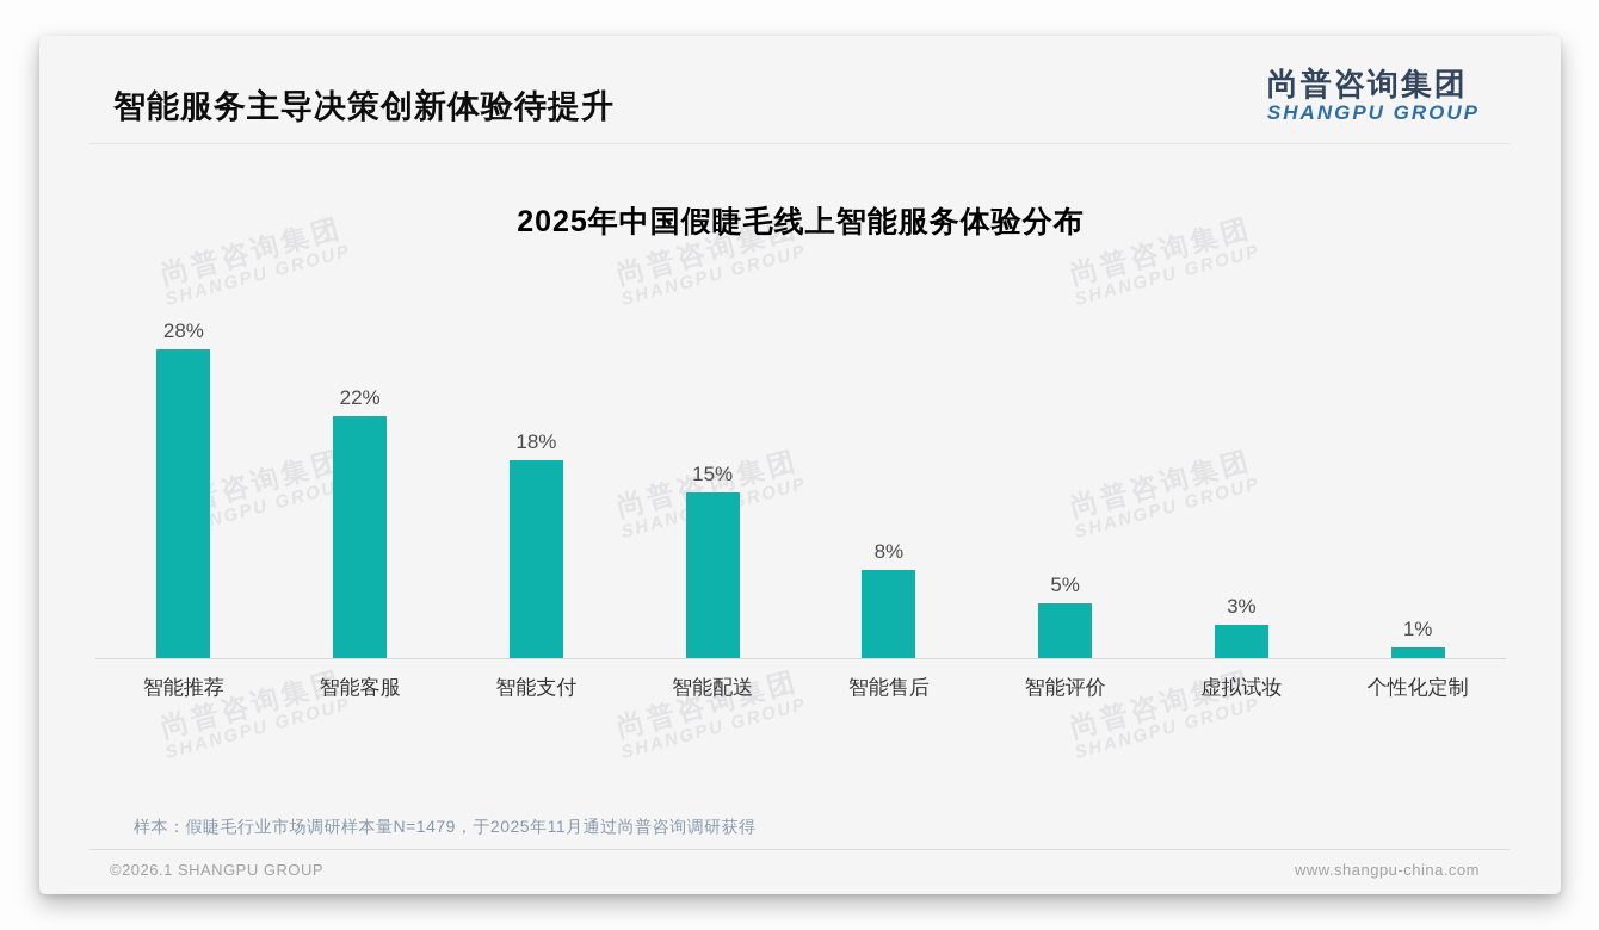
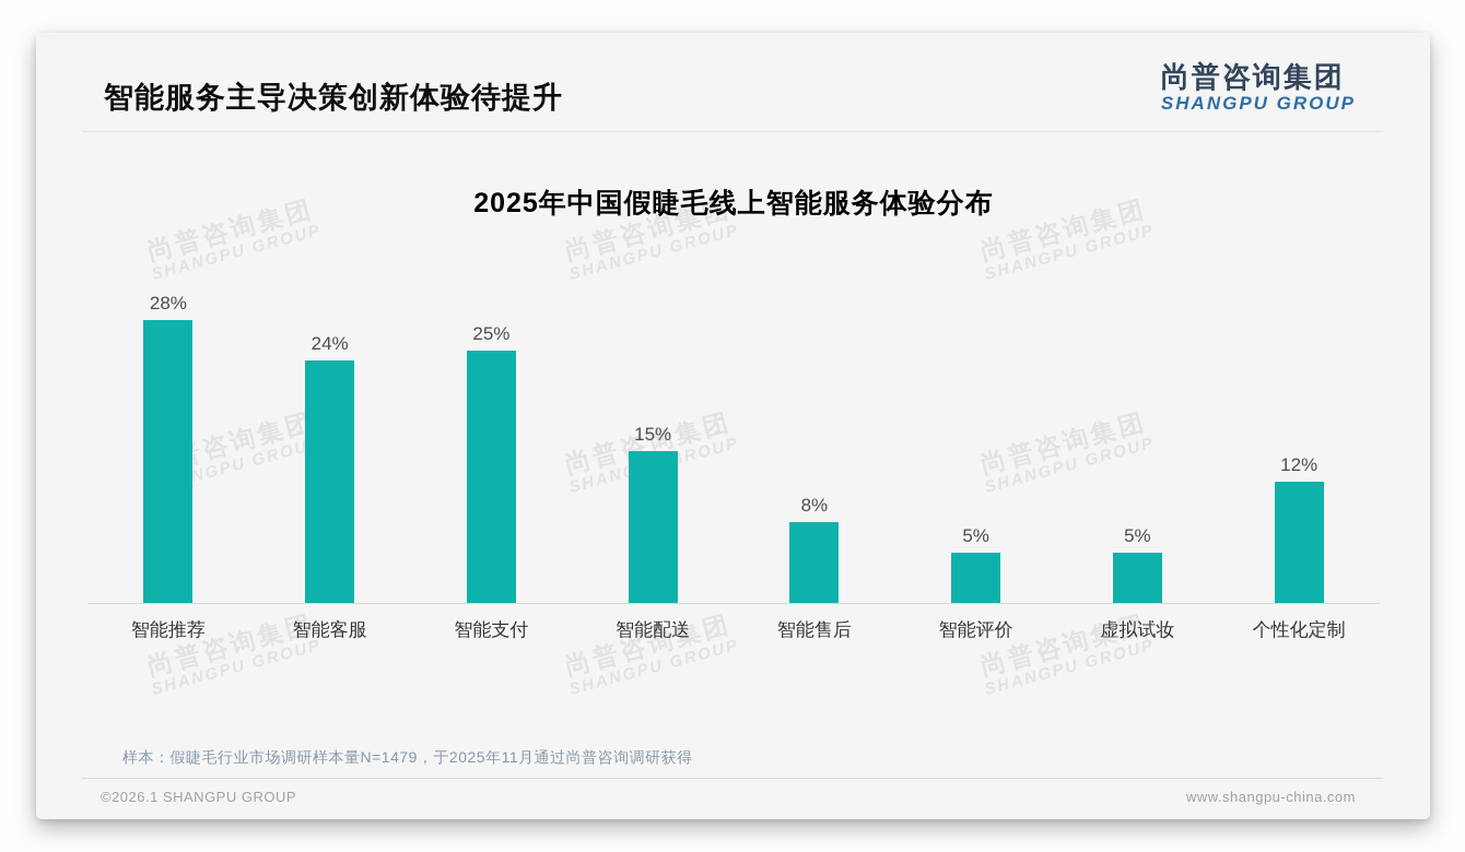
智能客服: 22% -> 24%
智能支付: 18% -> 25%
虚拟试妆: 3% -> 5%
个性化定制: 1% -> 12%
